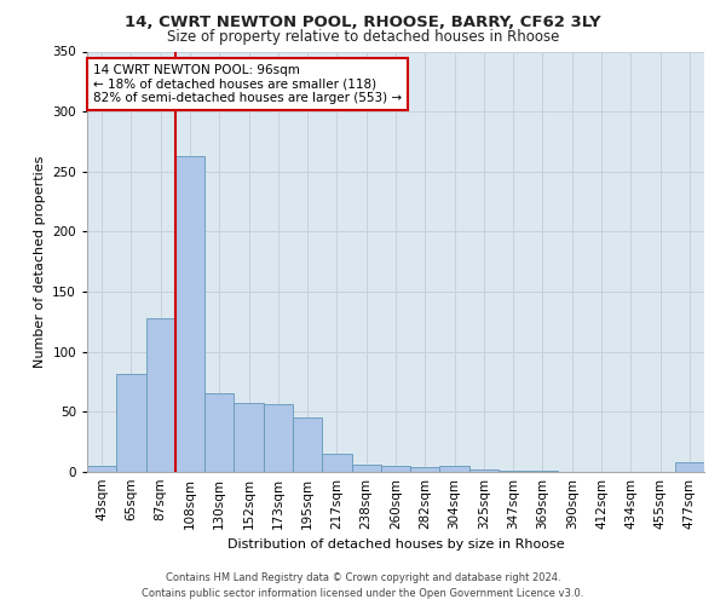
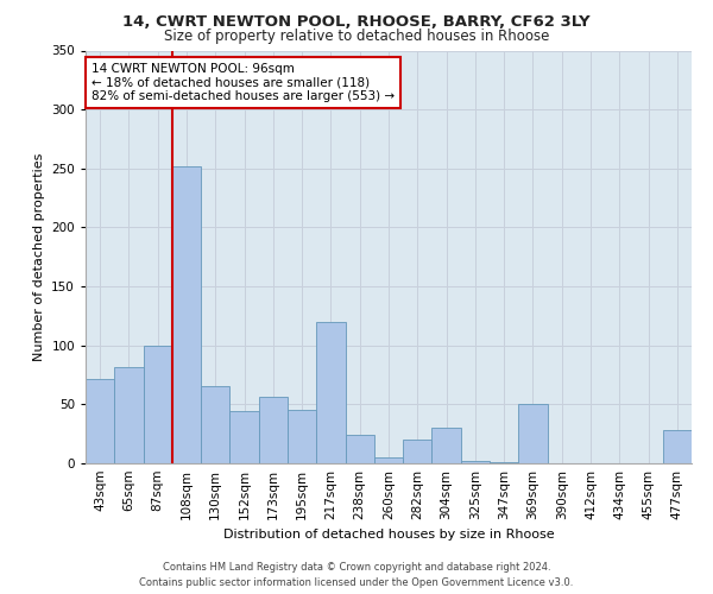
43sqm: 5 -> 72
87sqm: 128 -> 100
108sqm: 263 -> 252
152sqm: 57 -> 44
217sqm: 15 -> 120
238sqm: 6 -> 24
282sqm: 4 -> 20
304sqm: 5 -> 30
369sqm: 1 -> 50
477sqm: 8 -> 28
